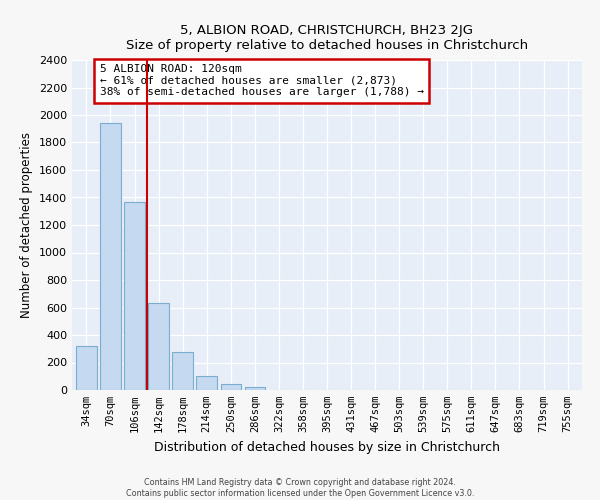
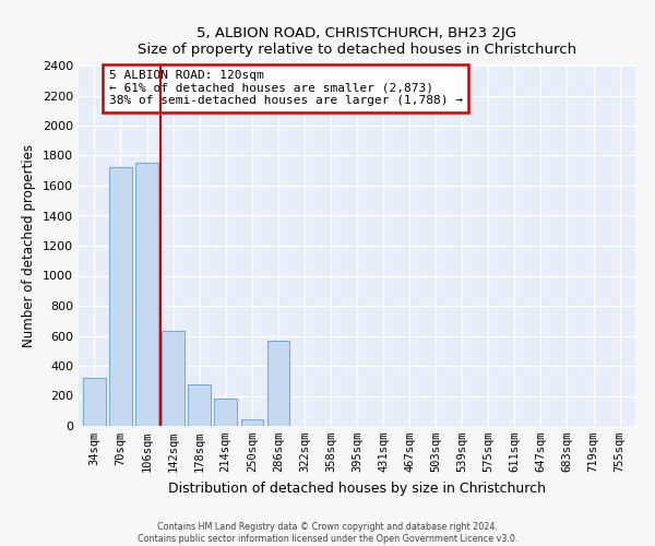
70sqm: 1940 -> 1720
106sqm: 1370 -> 1750
214sqm: 100 -> 180
286sqm: 20 -> 570
